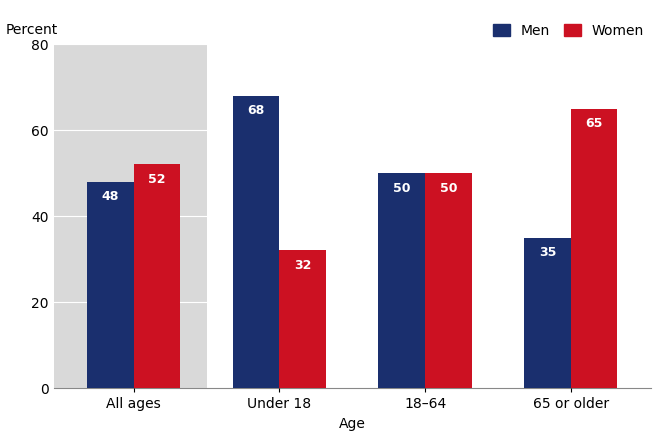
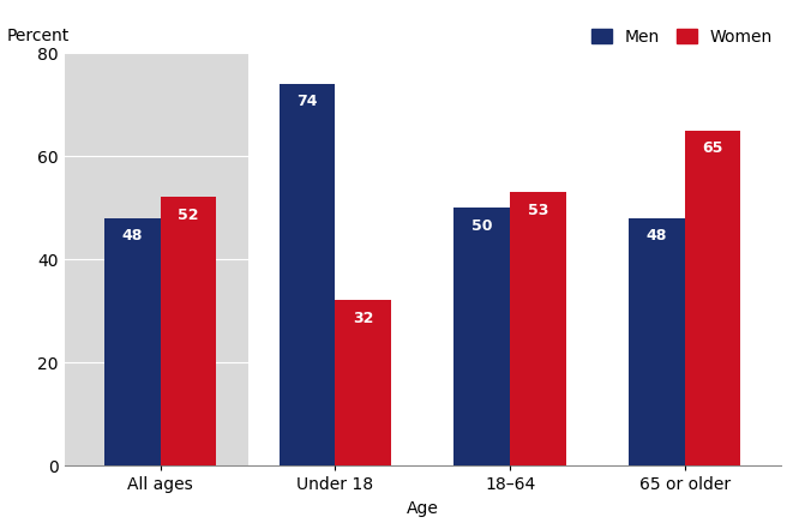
Men/Under 18: 68 -> 74
Women/18–64: 50 -> 53
Men/65 or older: 35 -> 48
